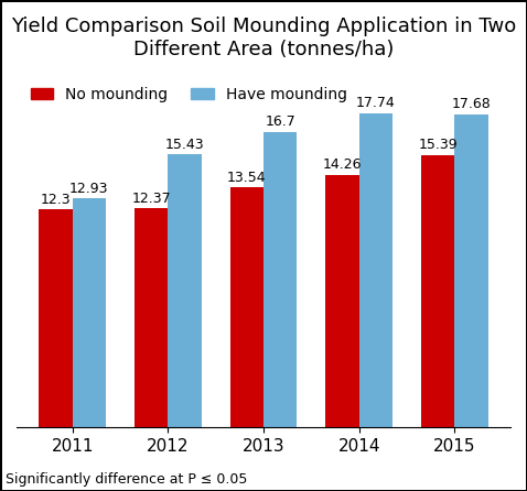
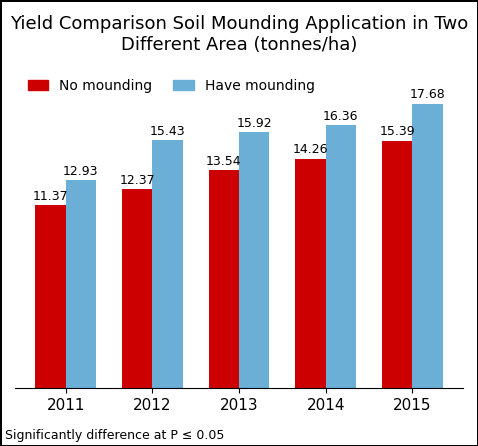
No mounding/2011: 12.3 -> 11.37
Have mounding/2013: 16.7 -> 15.92
Have mounding/2014: 17.74 -> 16.36
